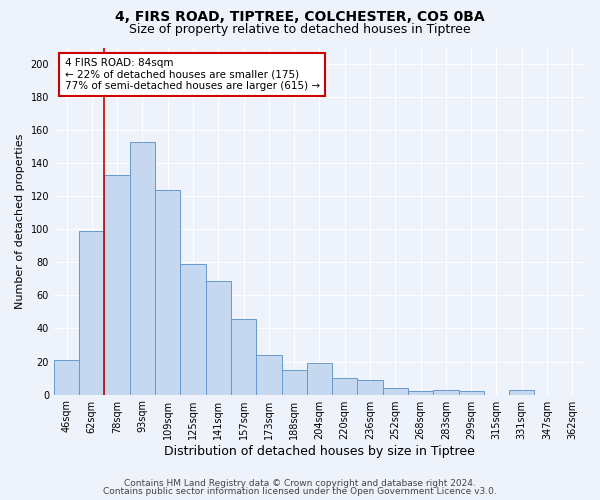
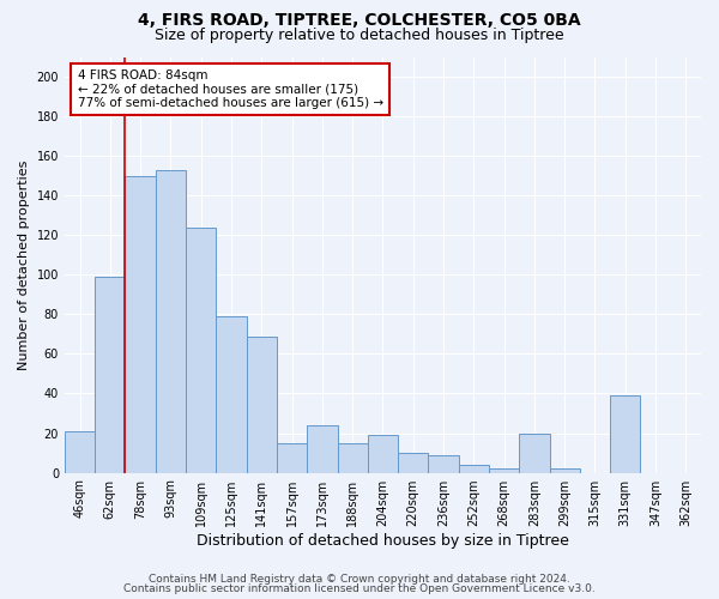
78sqm: 133 -> 150
157sqm: 46 -> 15
283sqm: 3 -> 20
331sqm: 3 -> 39
